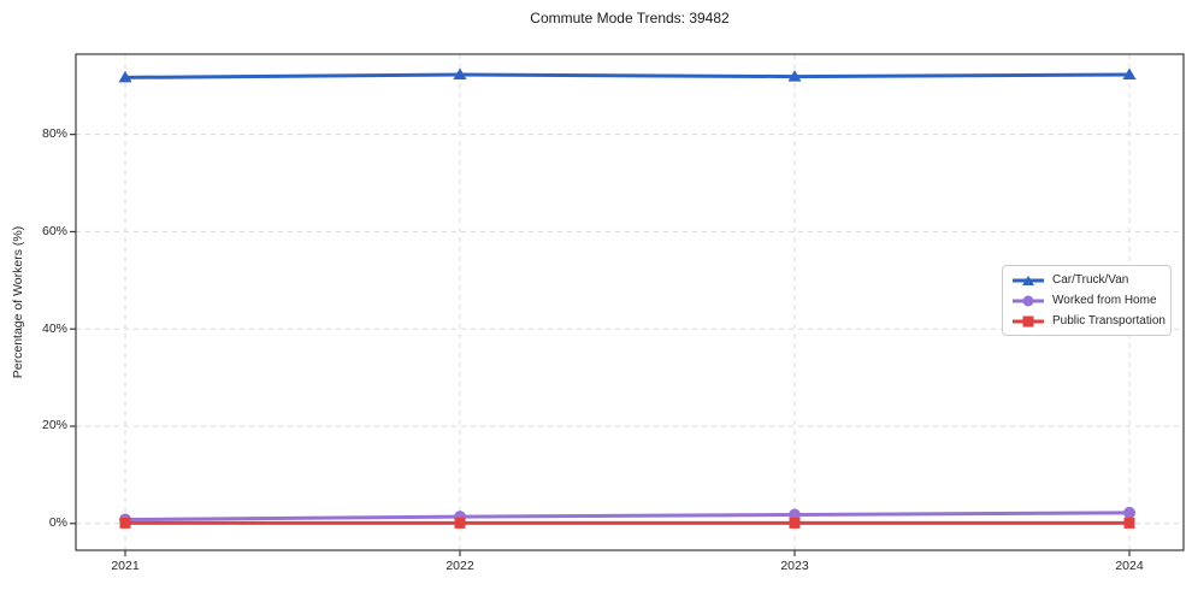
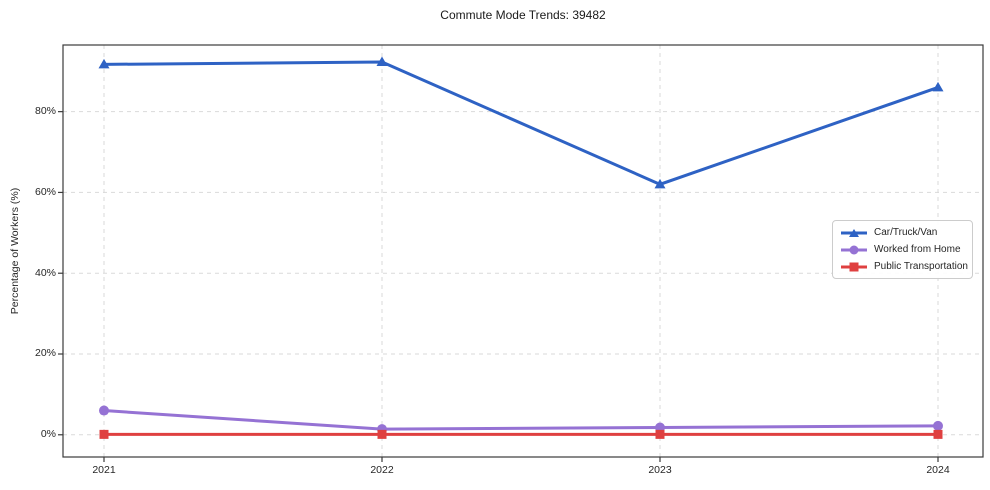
Worked from Home/2021: 1% -> 6%
Car/Truck/Van/2023: 92% -> 62%
Car/Truck/Van/2024: 92% -> 86%
